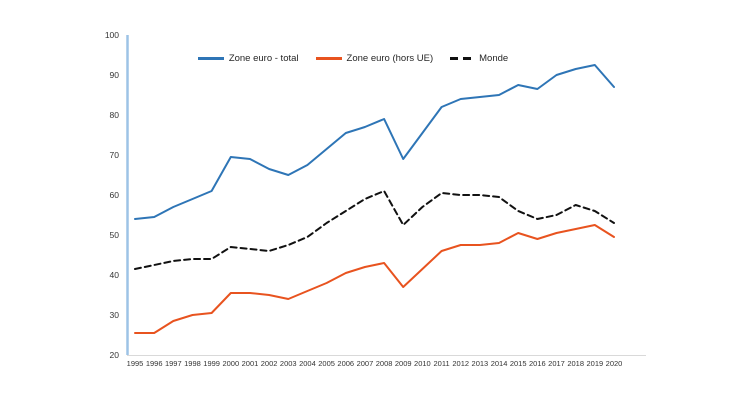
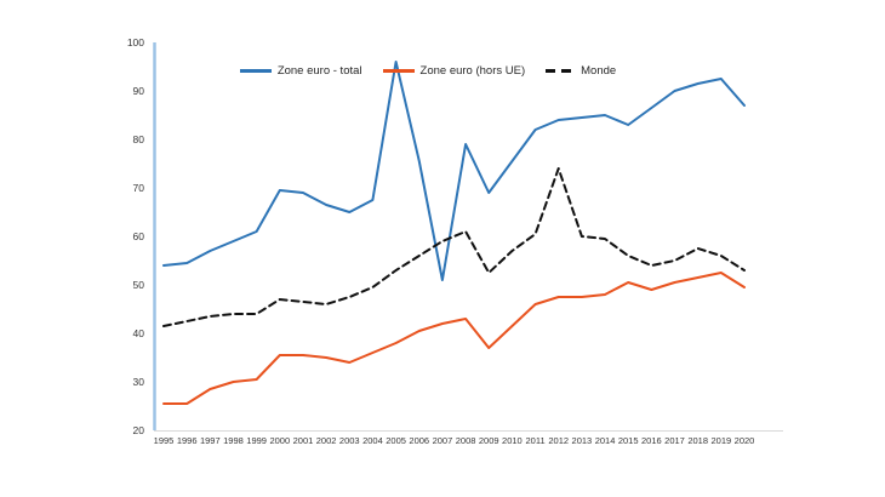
Zone euro - total/2005: 72 -> 96
Zone euro - total/2007: 77 -> 51
Monde/2012: 60 -> 74
Zone euro - total/2015: 88 -> 83
